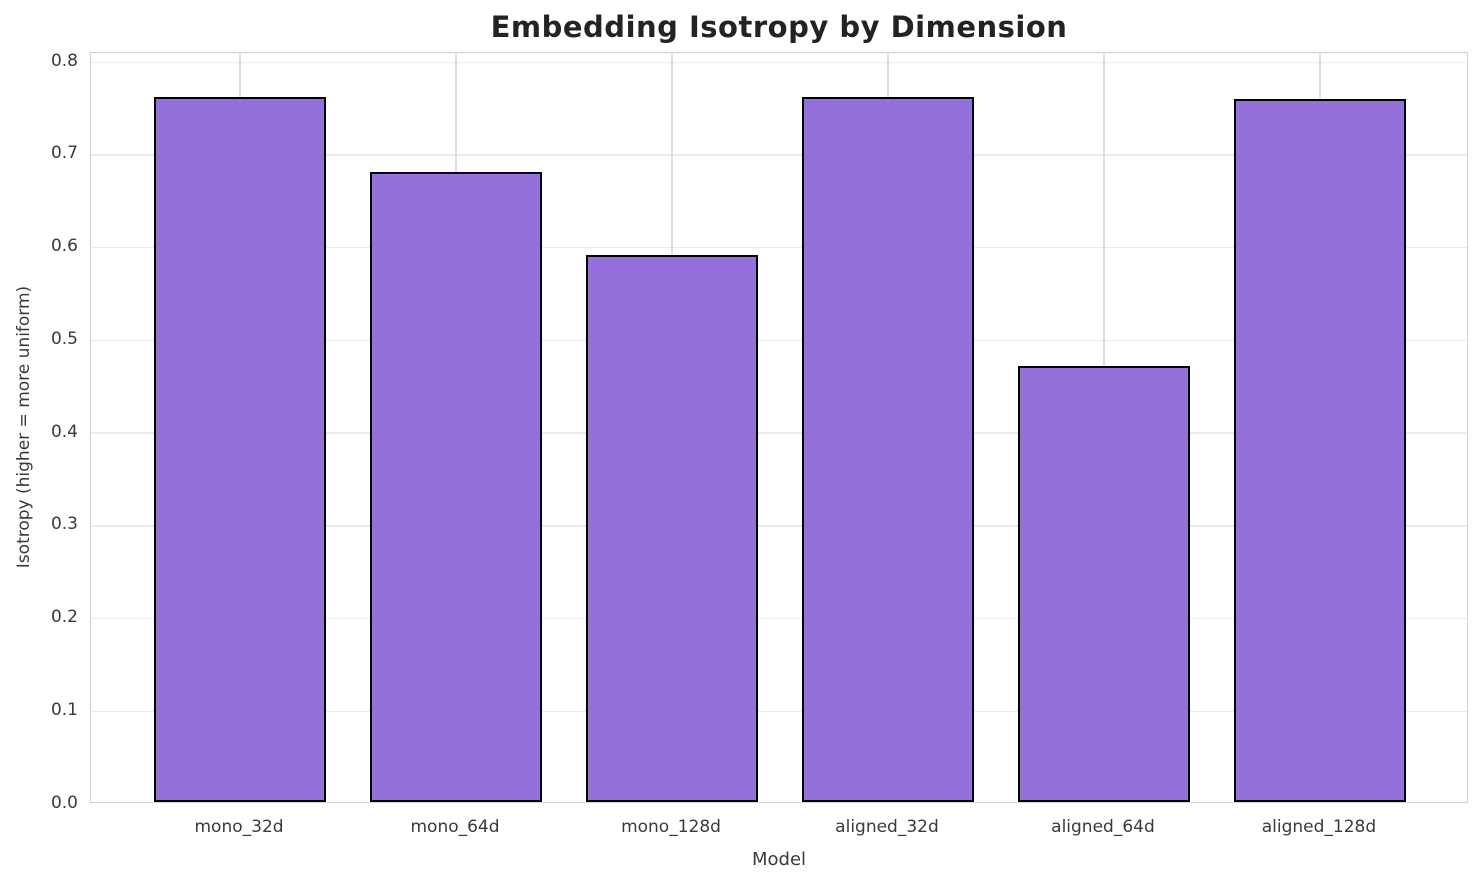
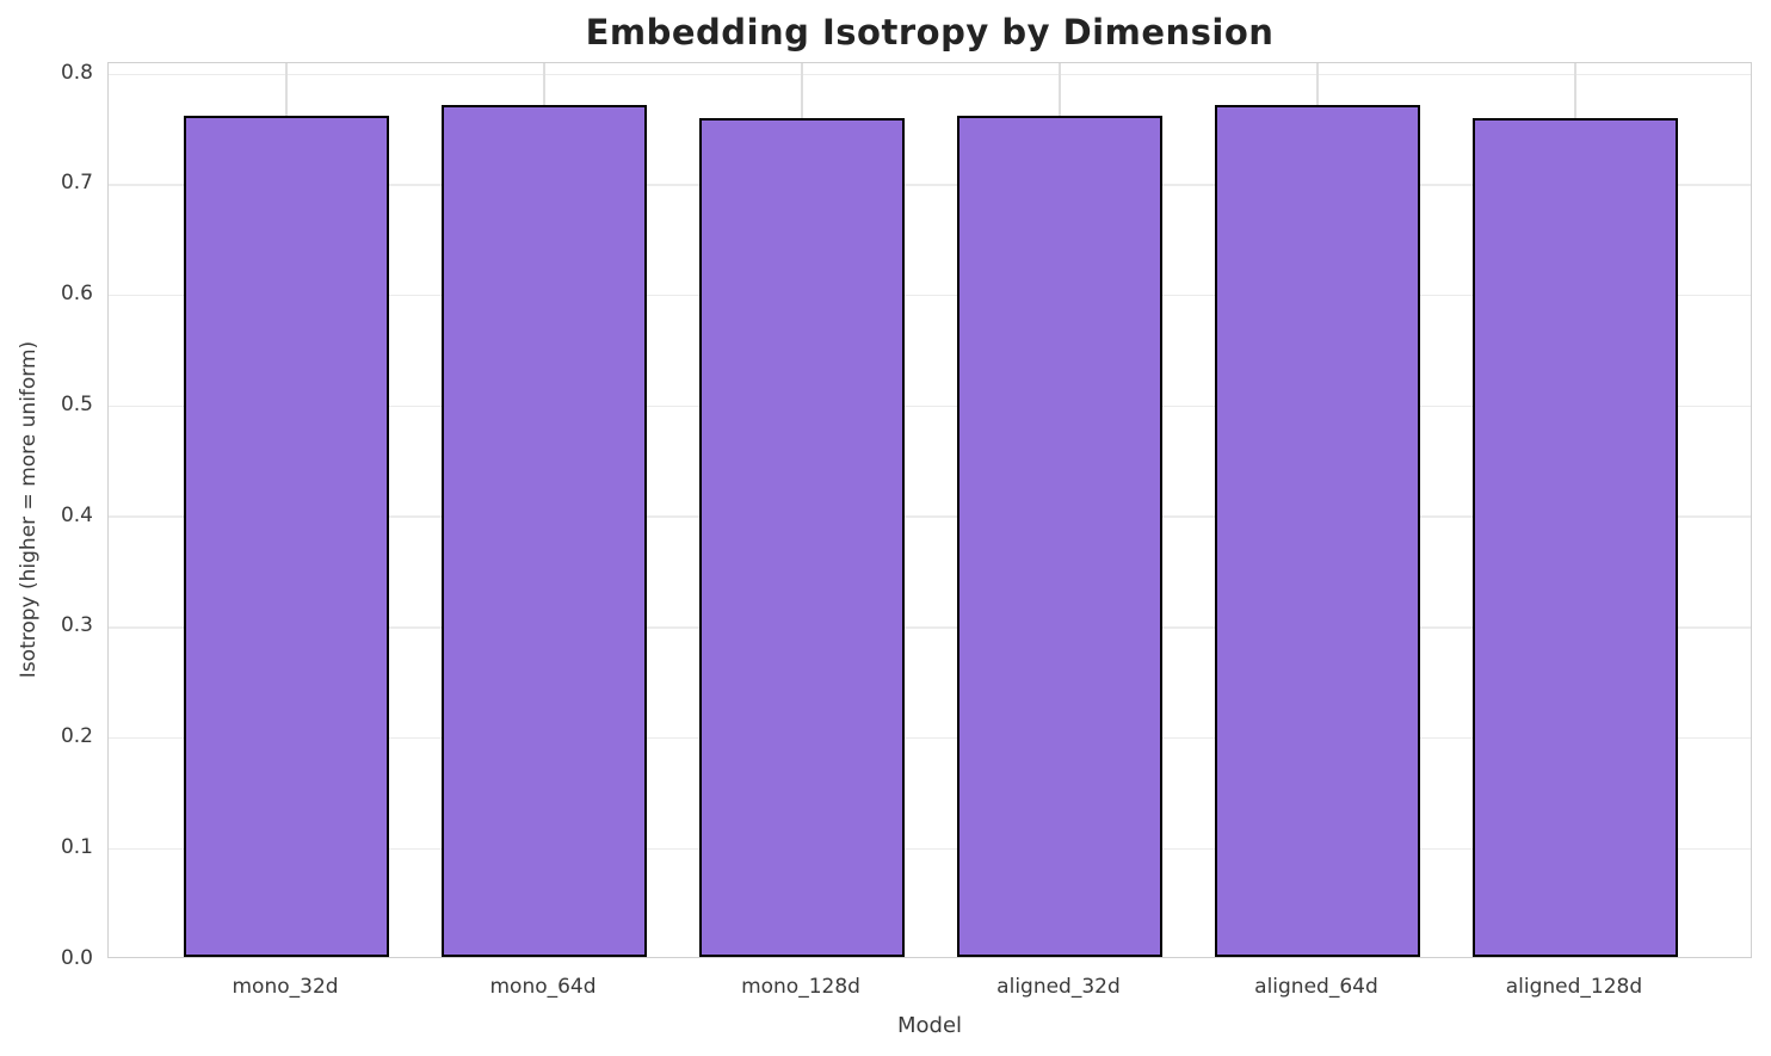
mono_64d: 0.68 -> 0.77
mono_128d: 0.59 -> 0.76
aligned_64d: 0.47 -> 0.77
